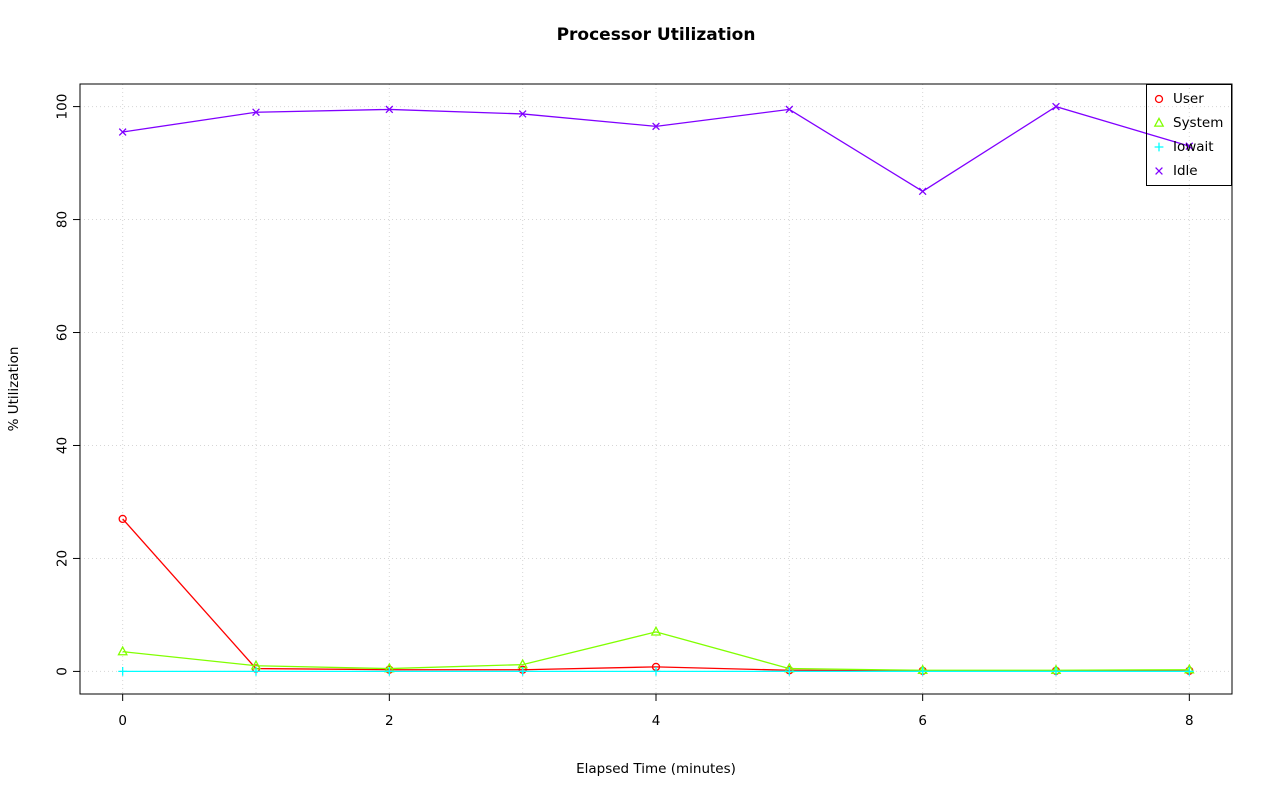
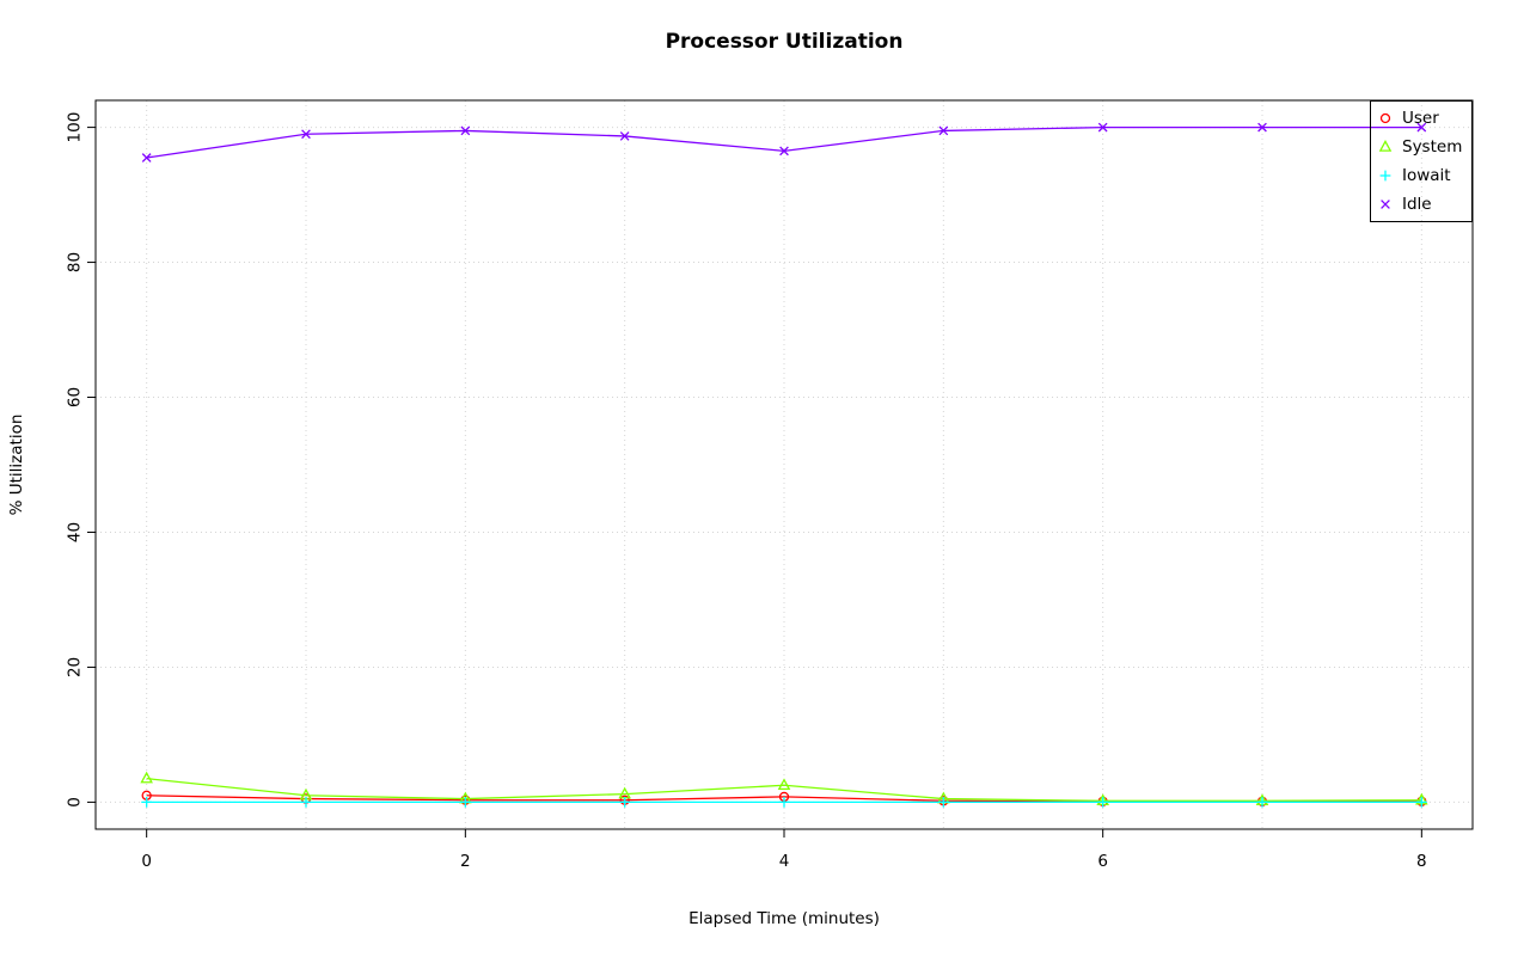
User/0: 27 -> 1
System/4: 7 -> 2
Idle/6: 85 -> 100
Idle/8: 93 -> 100
